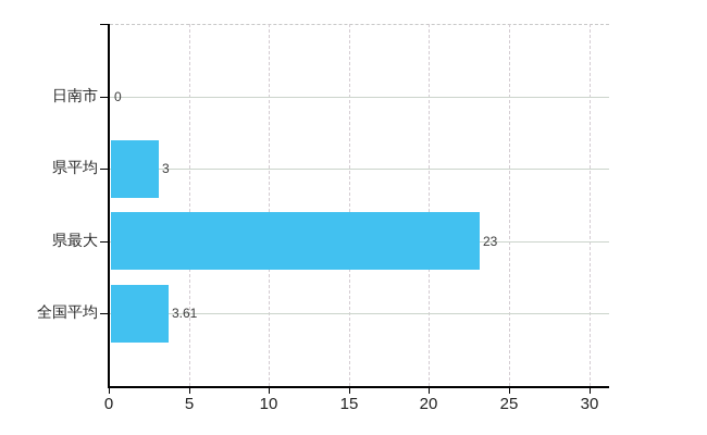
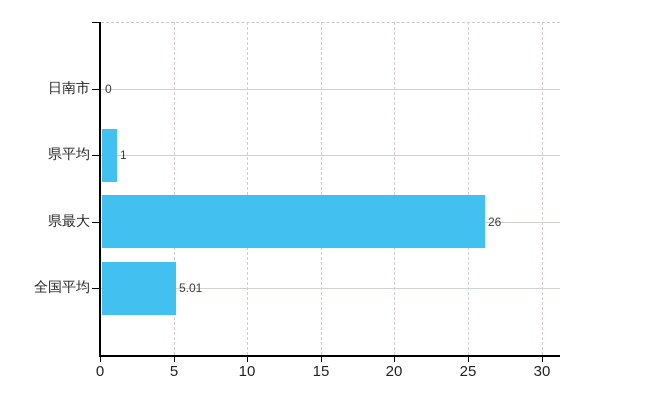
県平均: 3 -> 1
県最大: 23 -> 26
全国平均: 3.61 -> 5.01
